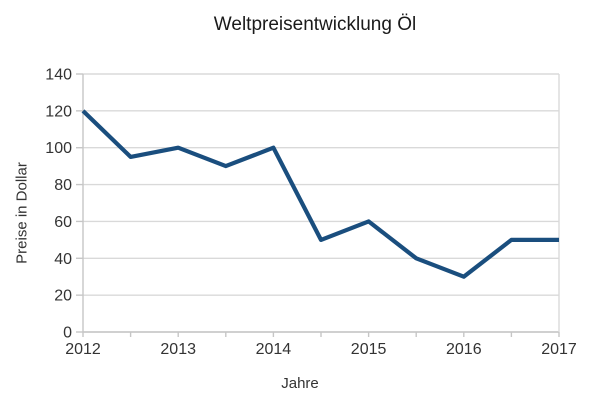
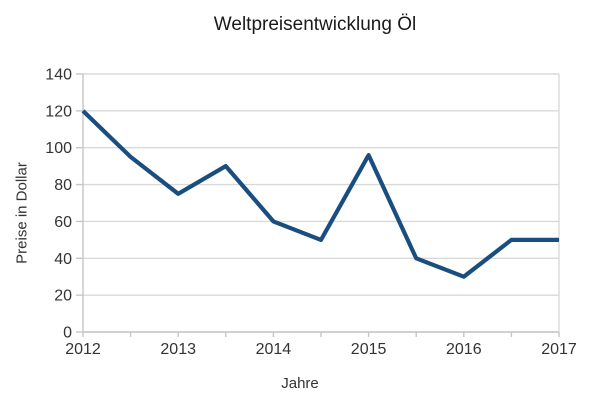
2013: 100 -> 75
2014: 100 -> 60
2015: 60 -> 96
